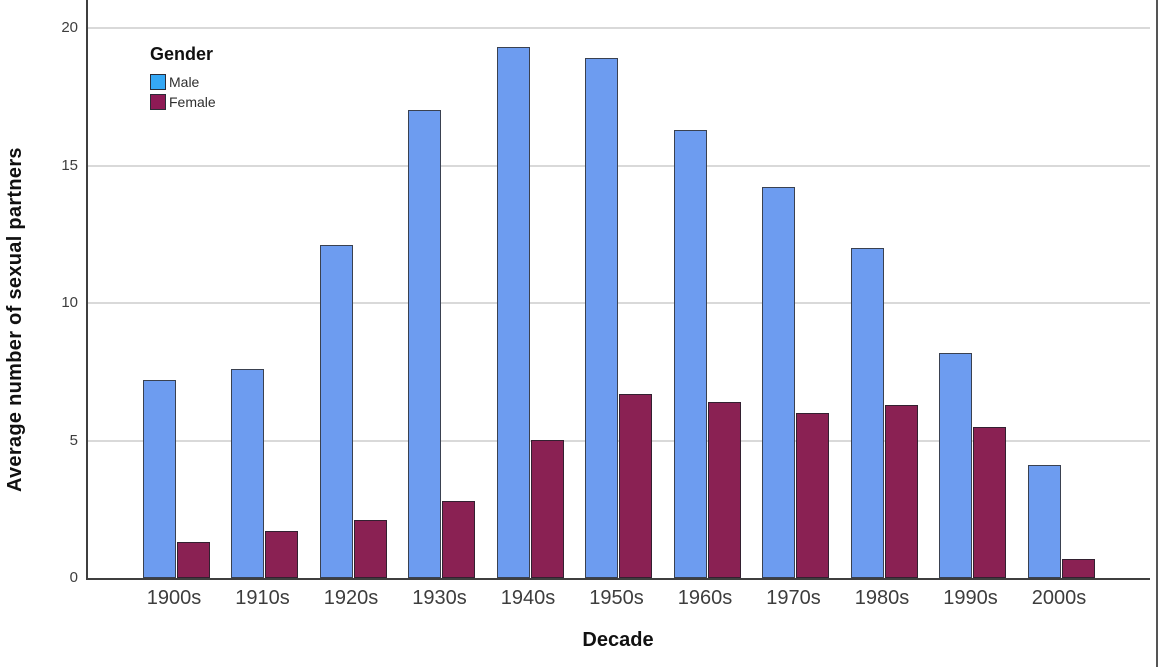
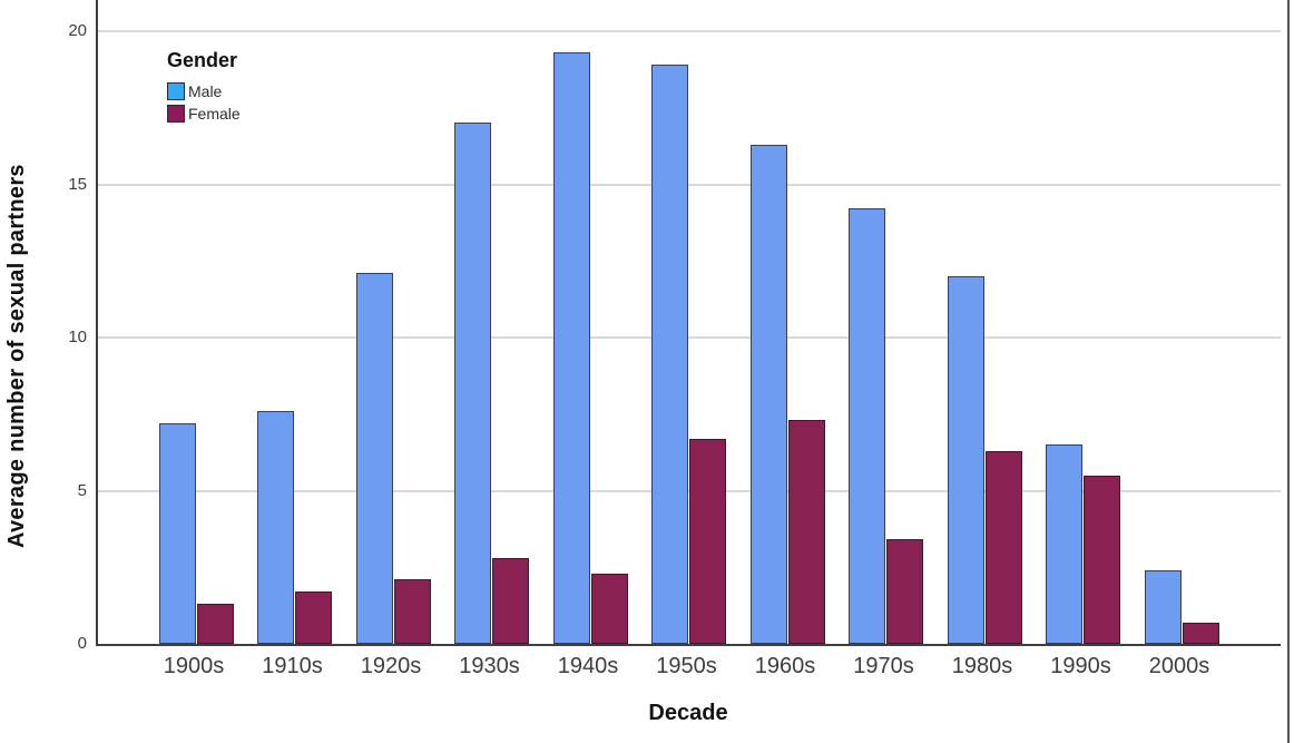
Female/1940s: 5.0 -> 2.3
Female/1960s: 6.4 -> 7.3
Female/1970s: 6.0 -> 3.4
Male/1990s: 8.2 -> 6.5
Male/2000s: 4.1 -> 2.4
